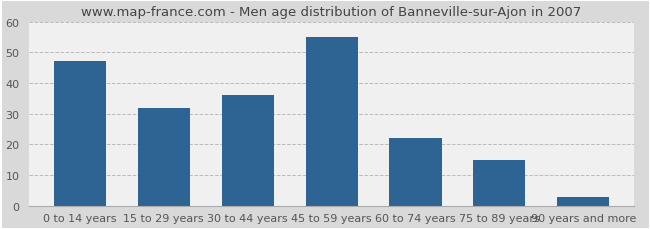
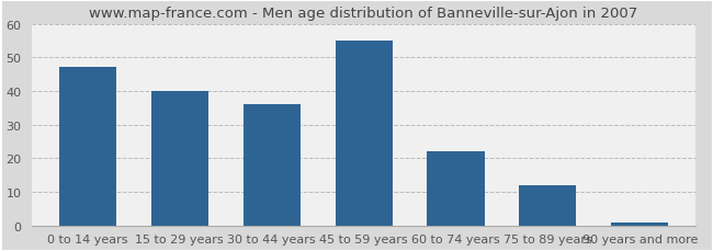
15 to 29 years: 32 -> 40
75 to 89 years: 15 -> 12
90 years and more: 3 -> 1
